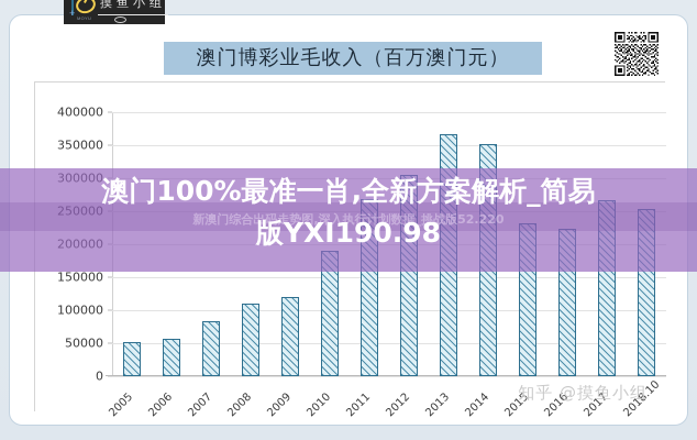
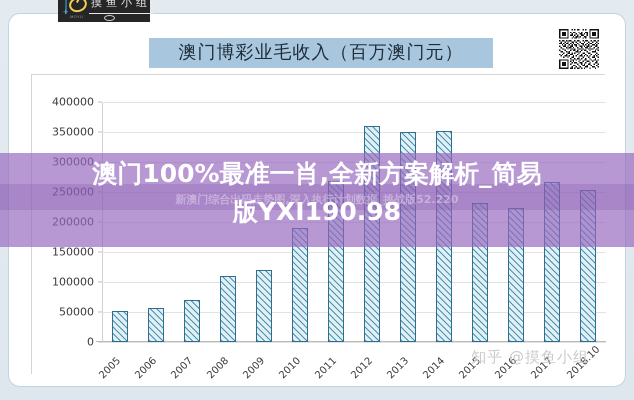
2007: 80000 -> 70000
2012: 300000 -> 360000
2013: 370000 -> 350000
